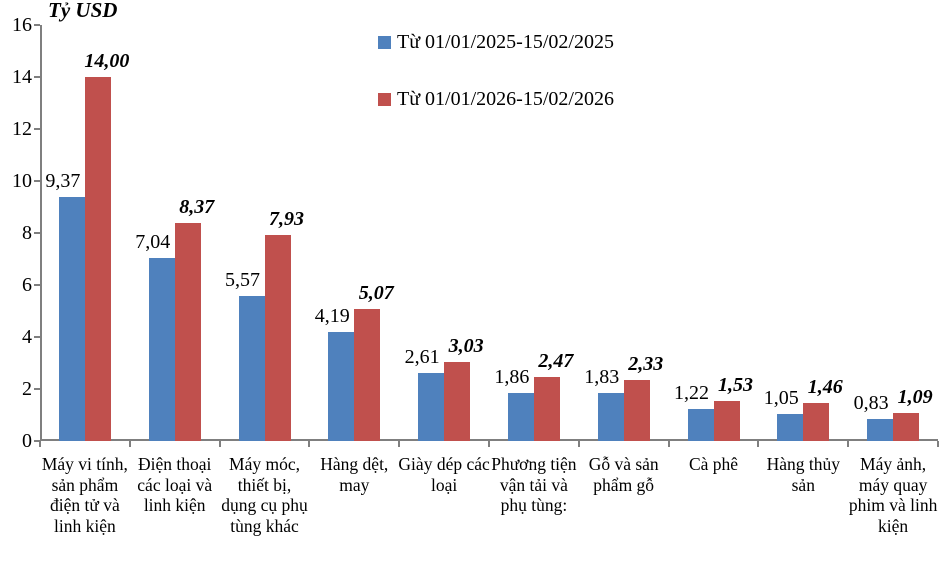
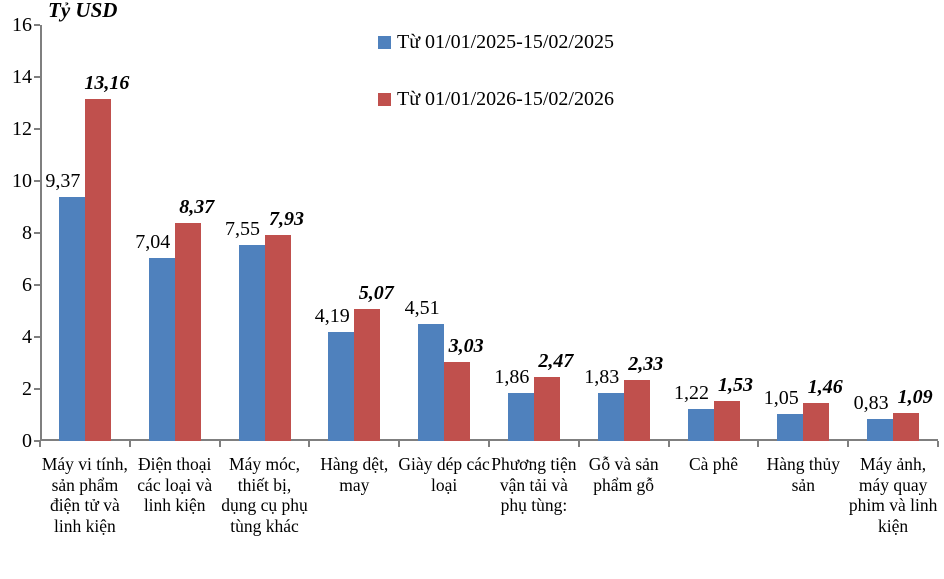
Từ 01/01/2026-15/02/2026/Máy vi tính, sản phẩm điện tử và linh kiện: 14,00 -> 13,16
Từ 01/01/2025-15/02/2025/Máy móc, thiết bị, dụng cụ phụ tùng khác: 5,57 -> 7,55
Từ 01/01/2025-15/02/2025/Giày dép các loại: 2,61 -> 4,51
